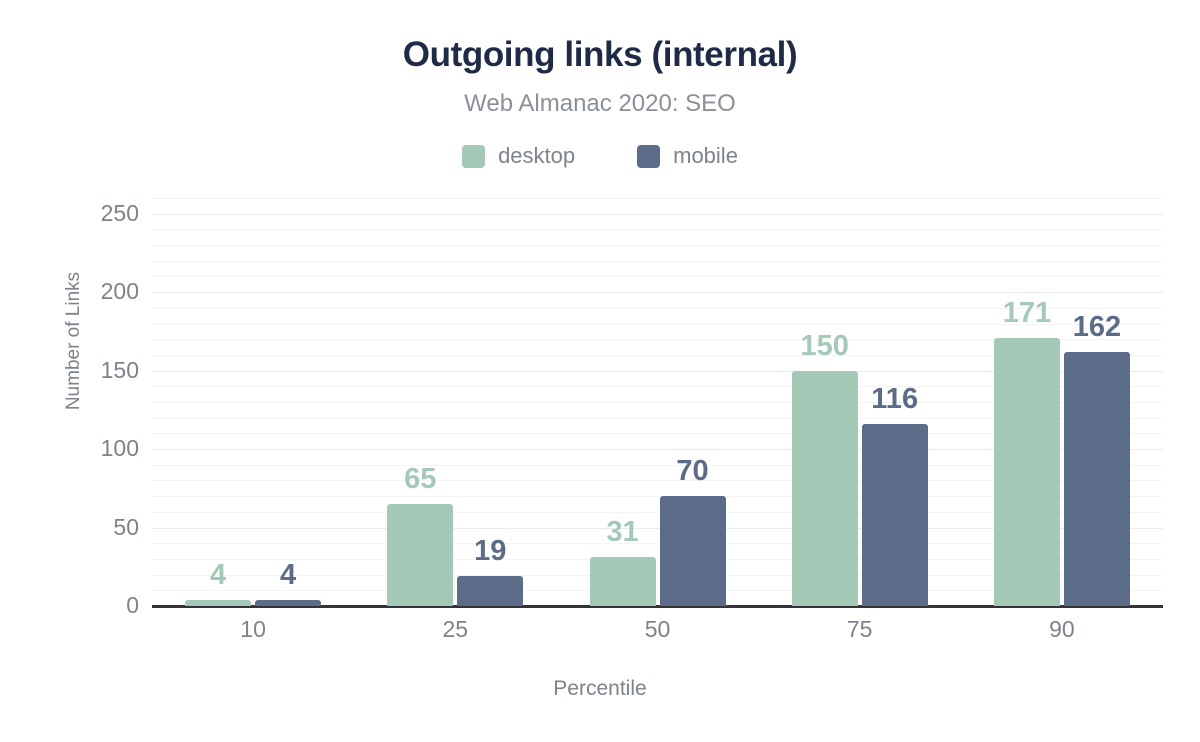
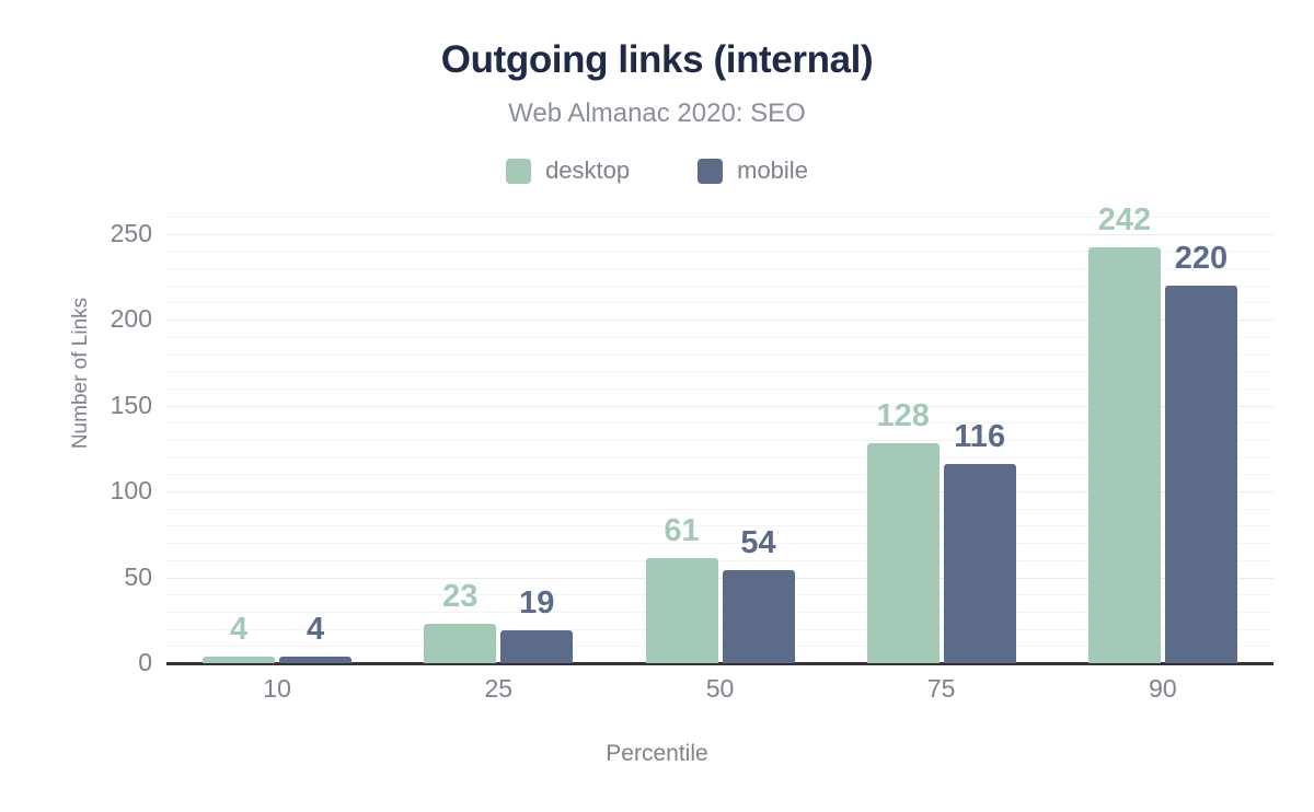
desktop/25: 65 -> 23
desktop/50: 31 -> 61
mobile/50: 70 -> 54
desktop/75: 150 -> 128
desktop/90: 171 -> 242
mobile/90: 162 -> 220
